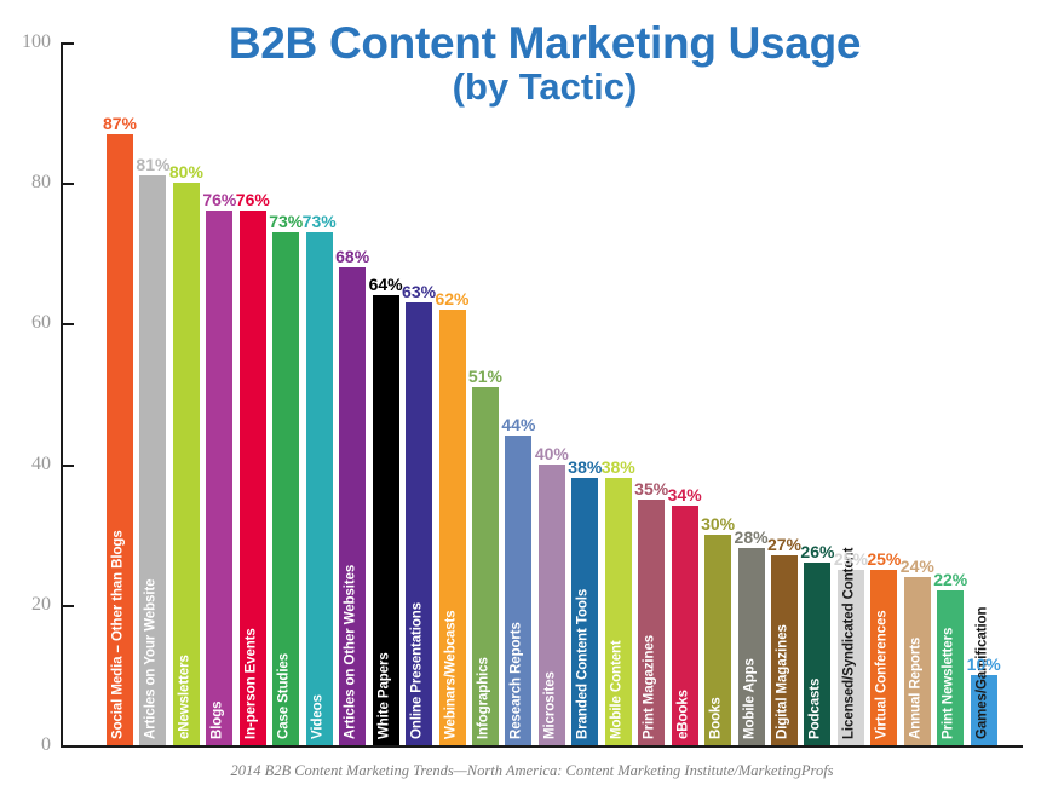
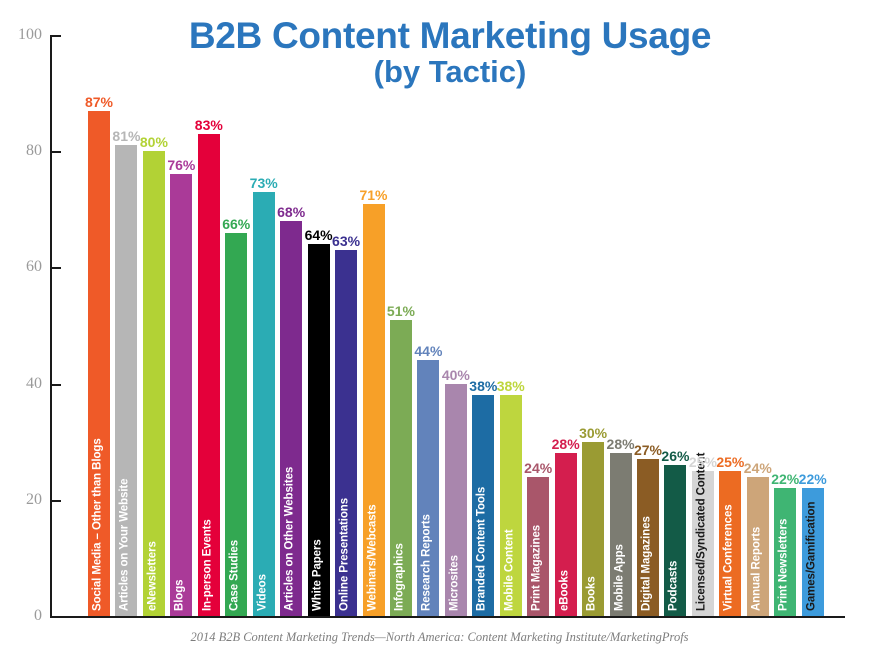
In-person Events: 76% -> 83%
Case Studies: 73% -> 66%
Webinars/Webcasts: 62% -> 71%
Print Magazines: 35% -> 24%
eBooks: 34% -> 28%
Games/Gamification: 10% -> 22%
